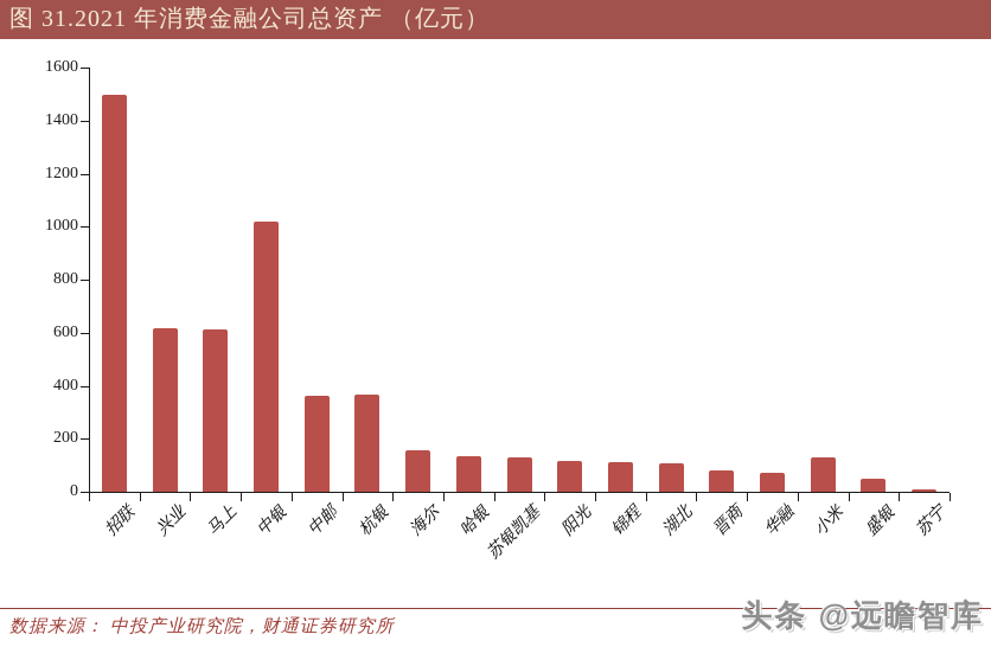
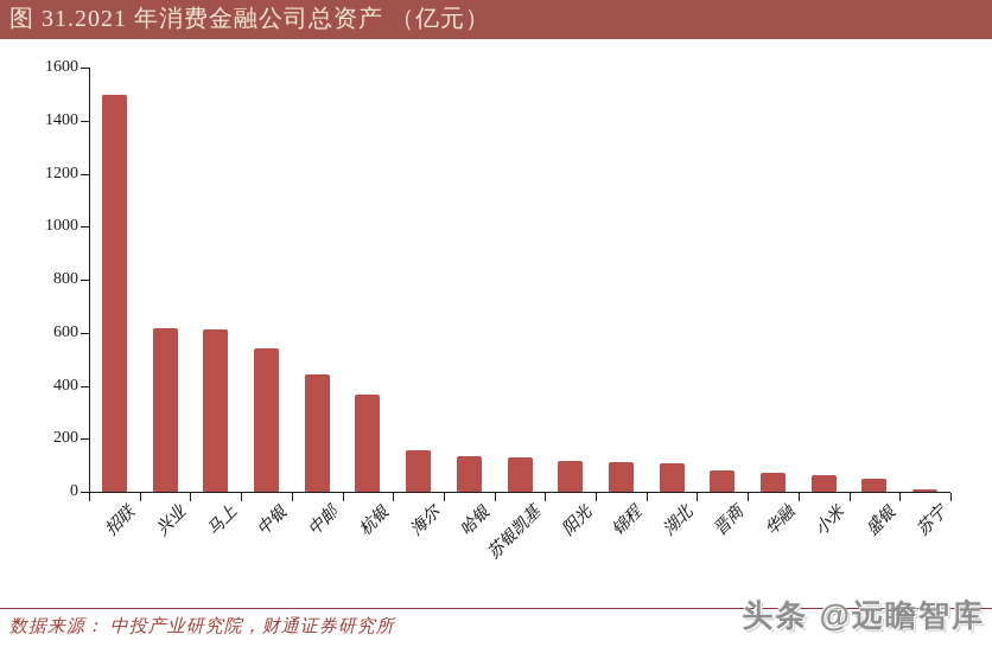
中银: 1020 -> 540
中邮: 360 -> 440
小米: 130 -> 60
